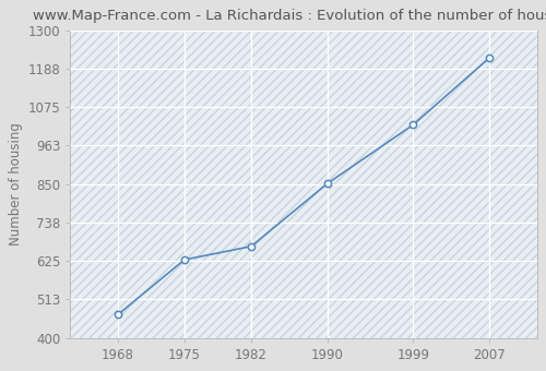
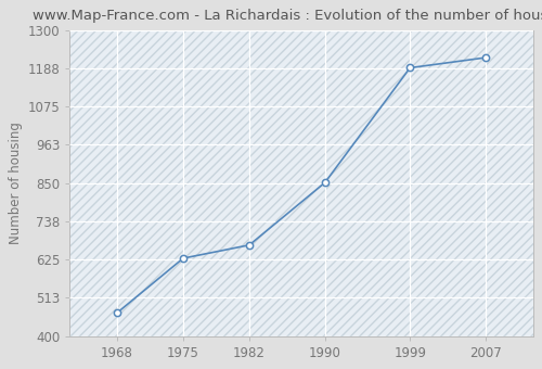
1999: 1024 -> 1190
